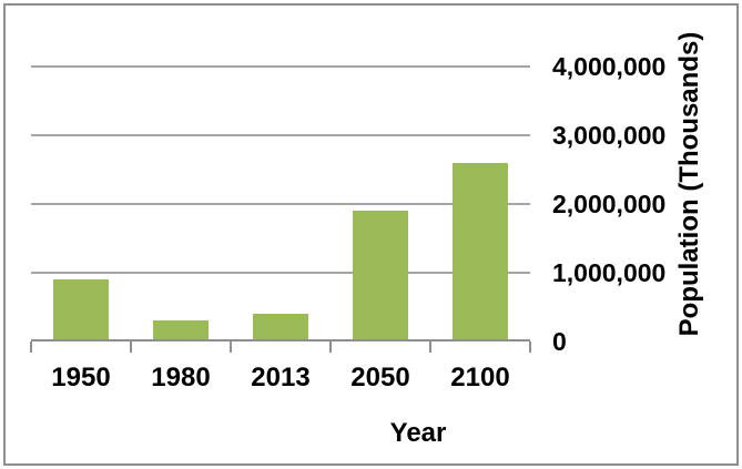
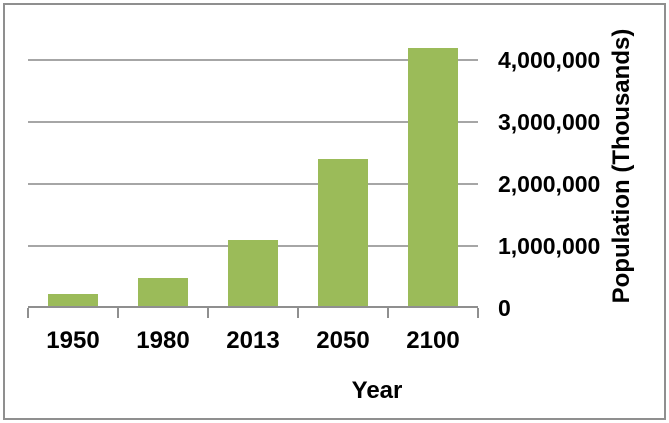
1950: 900000 -> 200000
1980: 300000 -> 500000
2013: 400000 -> 1100000
2050: 1900000 -> 2400000
2100: 2600000 -> 4200000
